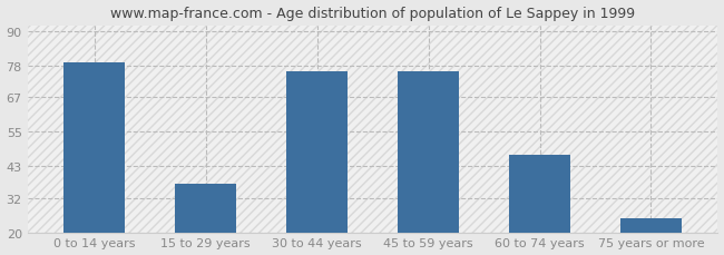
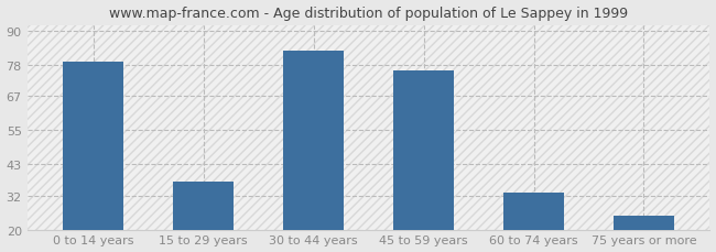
30 to 44 years: 76 -> 83
60 to 74 years: 47 -> 33
